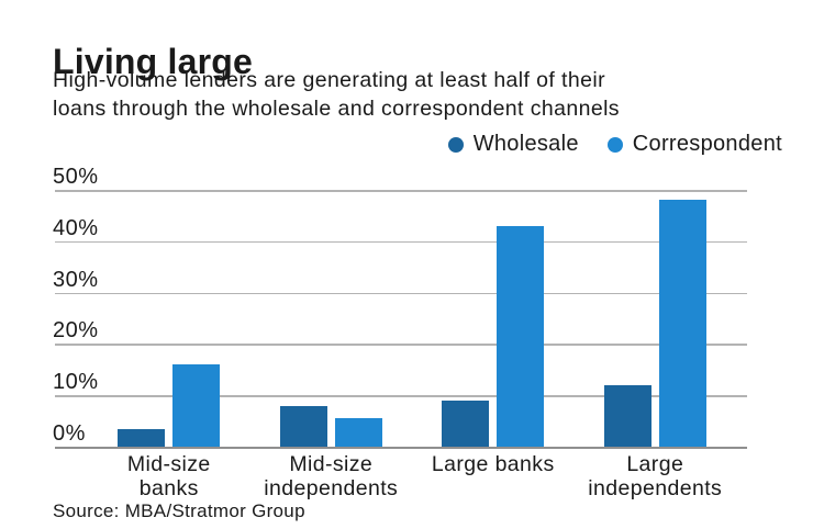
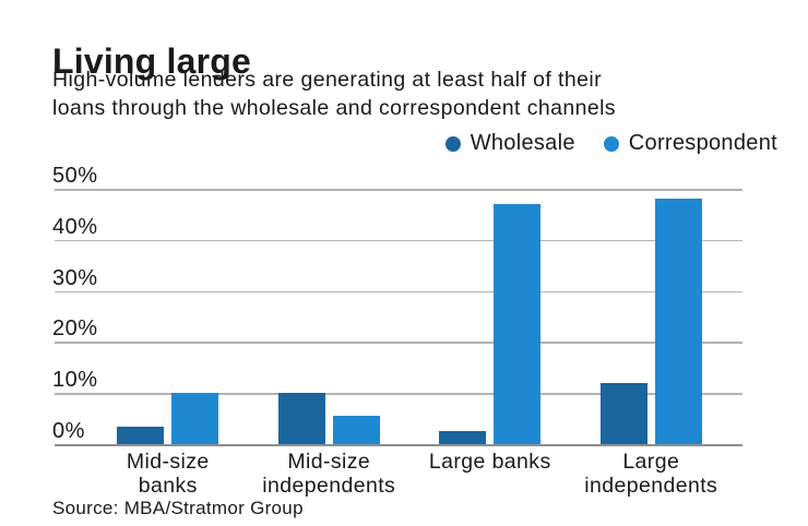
Correspondent/Mid-size banks: 16% -> 10%
Wholesale/Mid-size independents: 8% -> 10%
Wholesale/Large banks: 9% -> 2%
Correspondent/Large banks: 43% -> 47%
